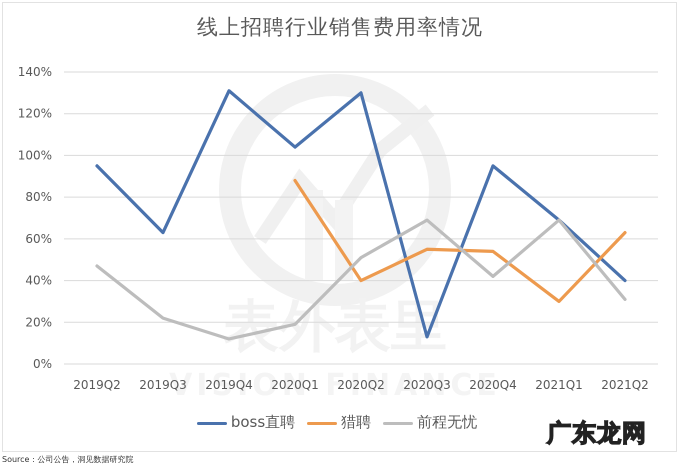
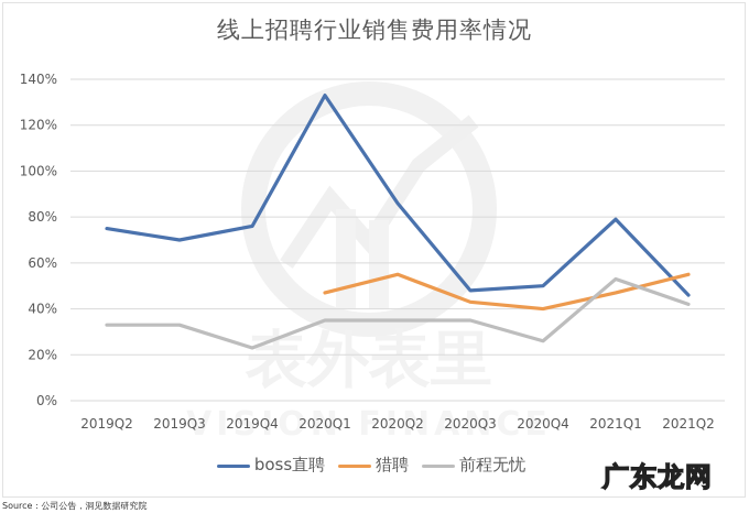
boss直聘/2019Q2: 95% -> 75%
前程无忧/2019Q2: 47% -> 33%
boss直聘/2019Q3: 63% -> 70%
前程无忧/2019Q3: 22% -> 33%
boss直聘/2019Q4: 131% -> 76%
前程无忧/2019Q4: 12% -> 23%
boss直聘/2020Q1: 104% -> 133%
猎聘/2020Q1: 88% -> 47%
前程无忧/2020Q1: 19% -> 35%
boss直聘/2020Q2: 130% -> 86%
猎聘/2020Q2: 40% -> 55%
前程无忧/2020Q2: 51% -> 35%
boss直聘/2020Q3: 13% -> 48%
猎聘/2020Q3: 55% -> 43%
前程无忧/2020Q3: 69% -> 35%
boss直聘/2020Q4: 95% -> 50%
猎聘/2020Q4: 54% -> 40%
前程无忧/2020Q4: 42% -> 26%
boss直聘/2021Q1: 69% -> 79%
猎聘/2021Q1: 30% -> 47%
前程无忧/2021Q1: 69% -> 53%
boss直聘/2021Q2: 40% -> 46%
猎聘/2021Q2: 63% -> 55%
前程无忧/2021Q2: 31% -> 42%
